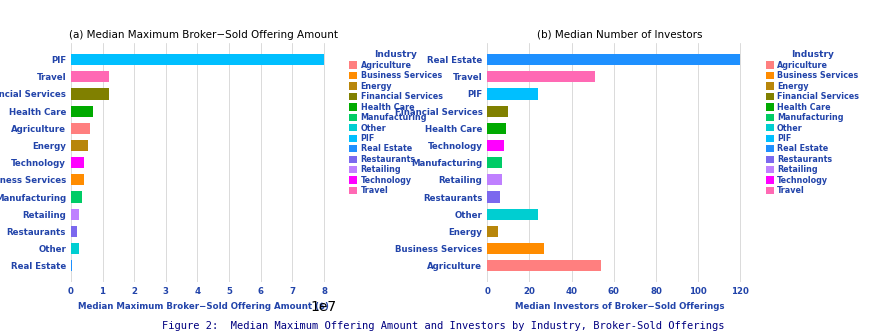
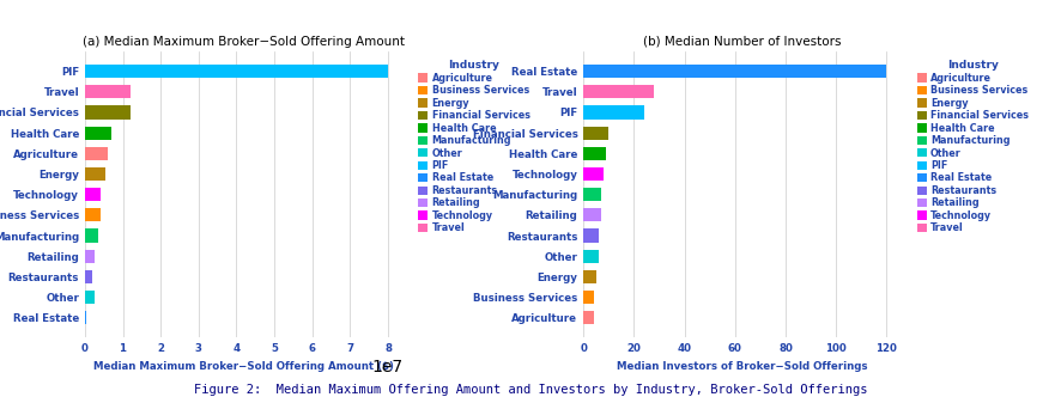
(b) Median Number of Investors/Travel: 51 -> 28
(b) Median Number of Investors/Other: 24 -> 6
(b) Median Number of Investors/Business Services: 27 -> 4
(b) Median Number of Investors/Agriculture: 54 -> 4
